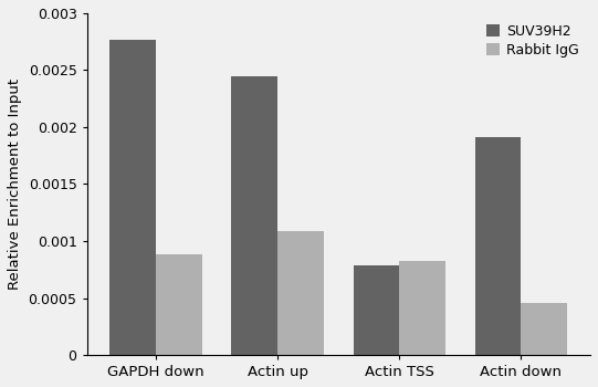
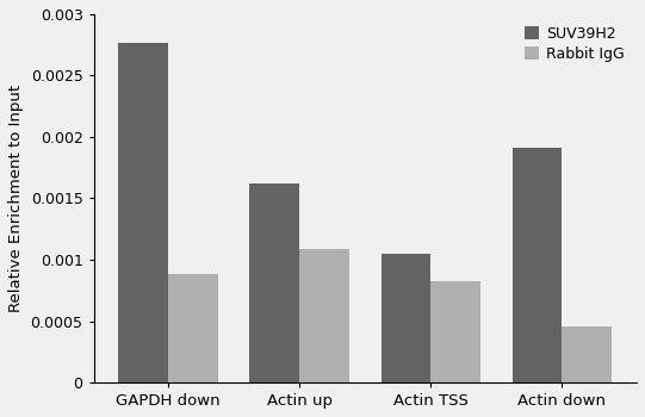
SUV39H2/Actin up: 0.00245 -> 0.00162
SUV39H2/Actin TSS: 0.00079 -> 0.00105
